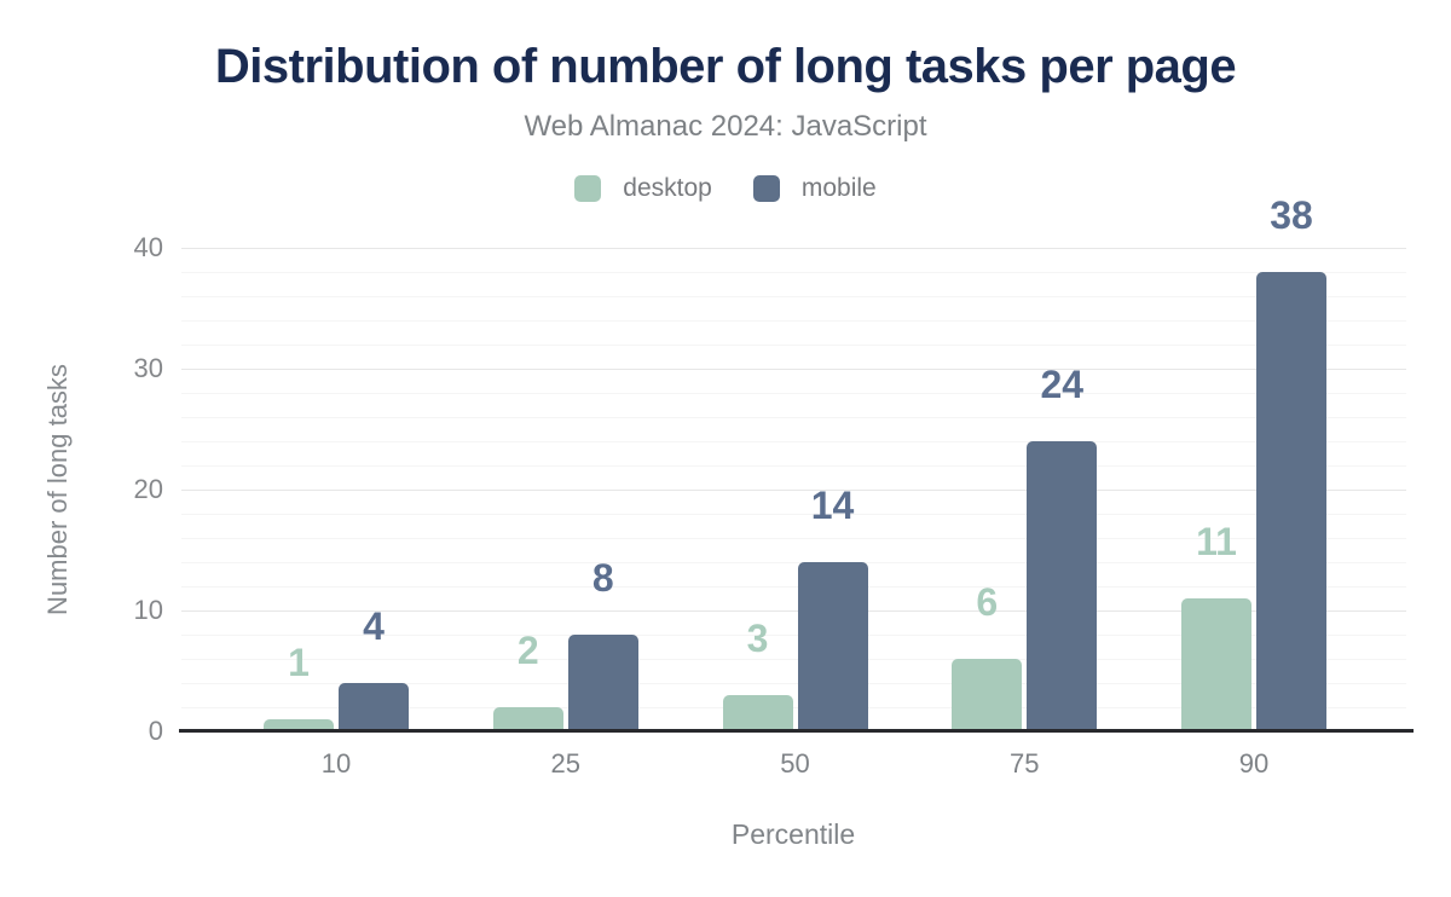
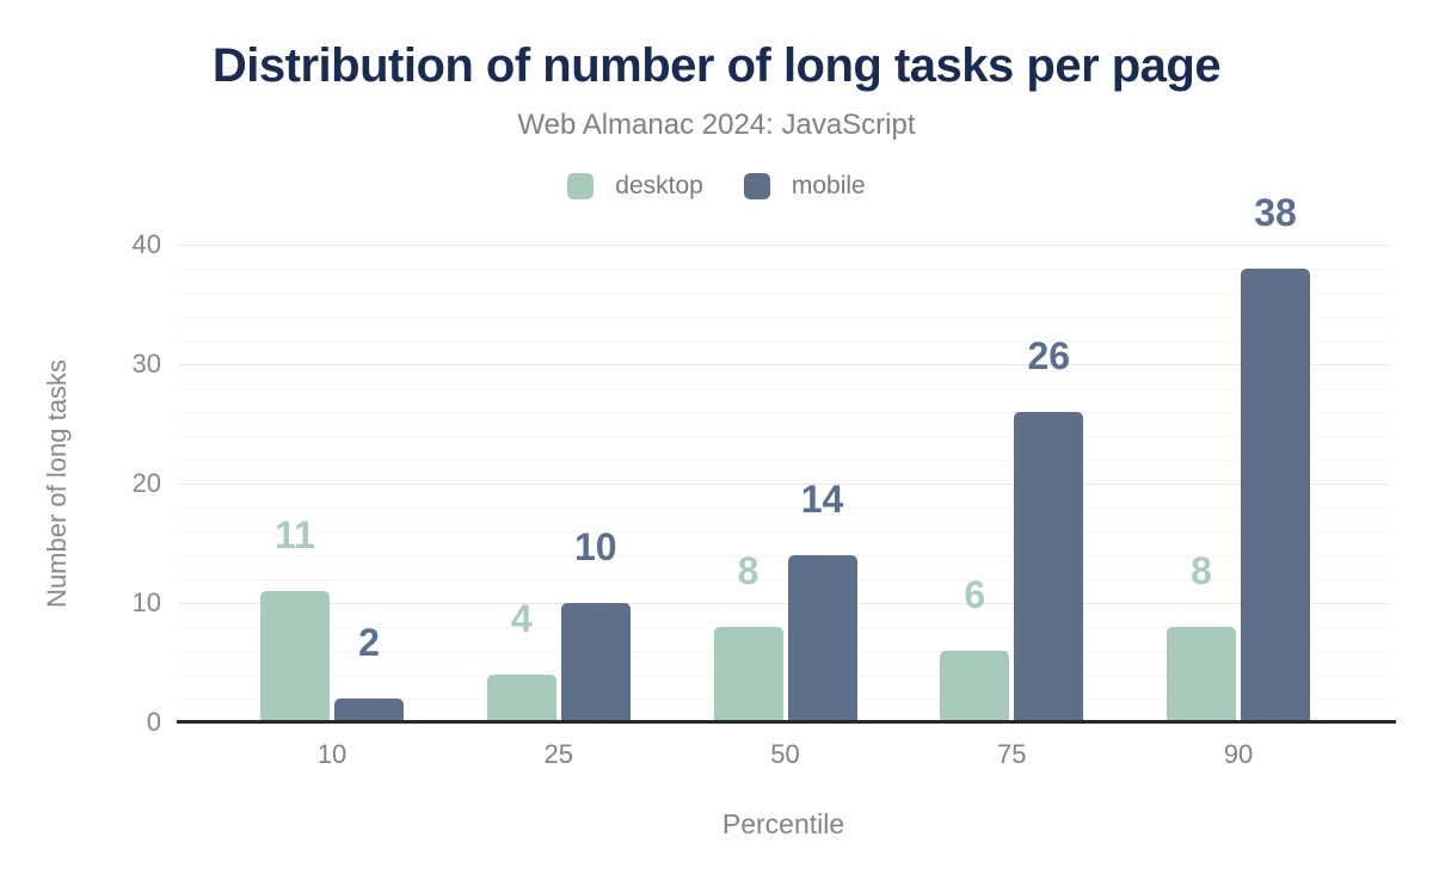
desktop/10: 1 -> 11
mobile/10: 4 -> 2
desktop/25: 2 -> 4
mobile/25: 8 -> 10
desktop/50: 3 -> 8
mobile/75: 24 -> 26
desktop/90: 11 -> 8
